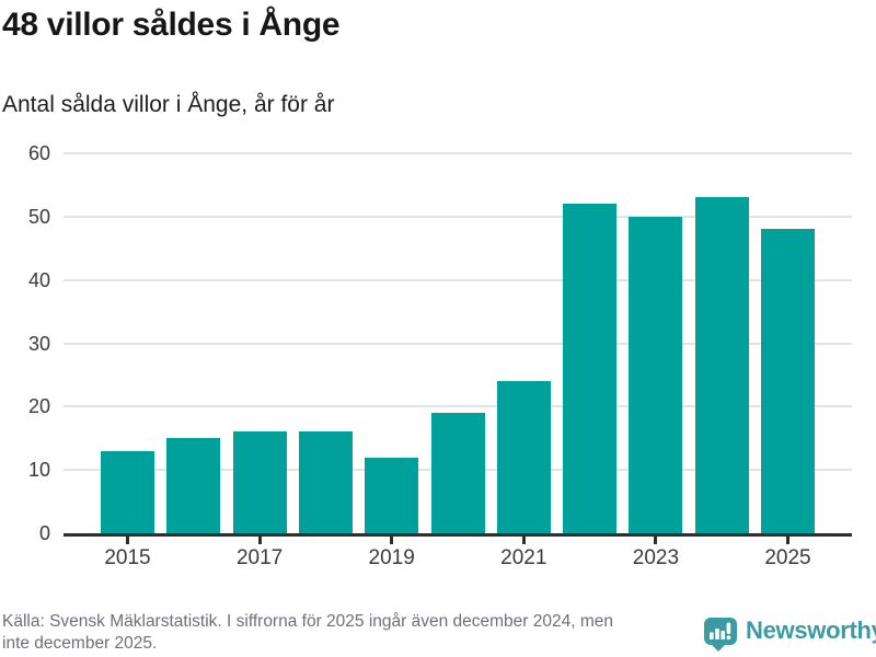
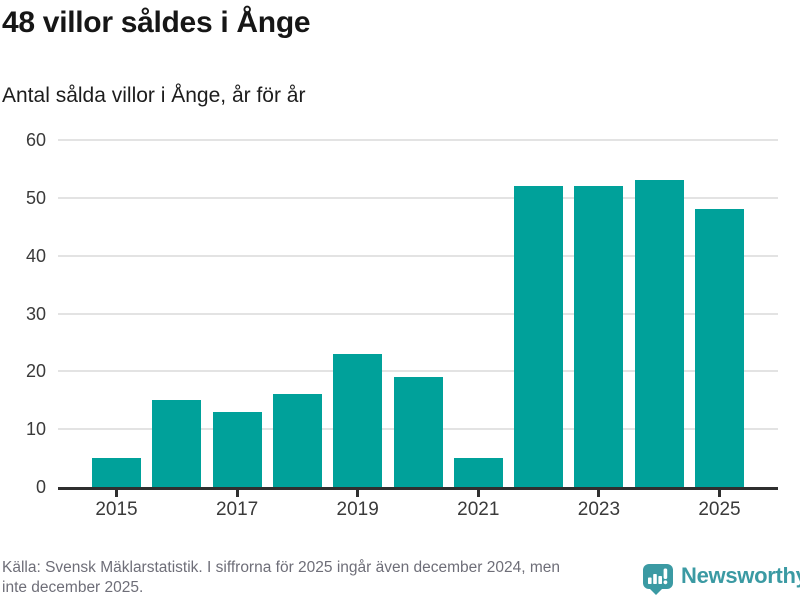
2015: 13 -> 5
2017: 16 -> 13
2019: 12 -> 23
2021: 24 -> 5
2023: 50 -> 52
